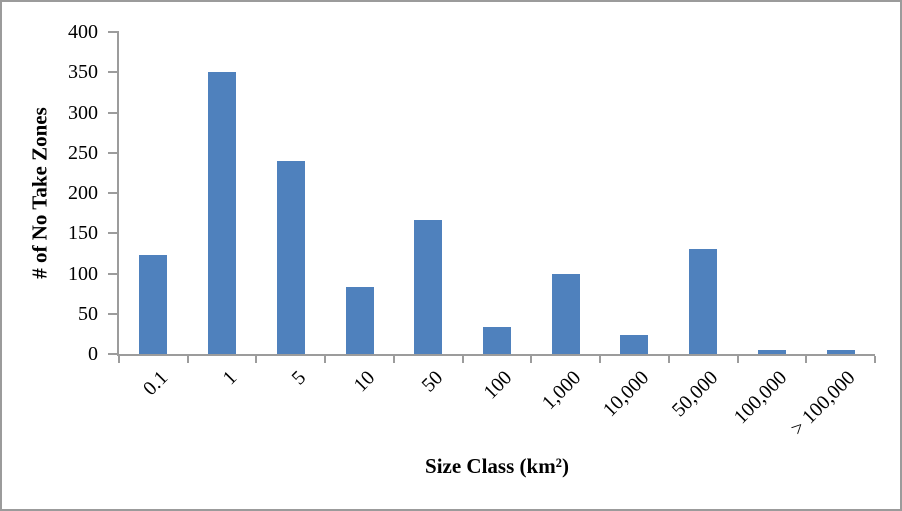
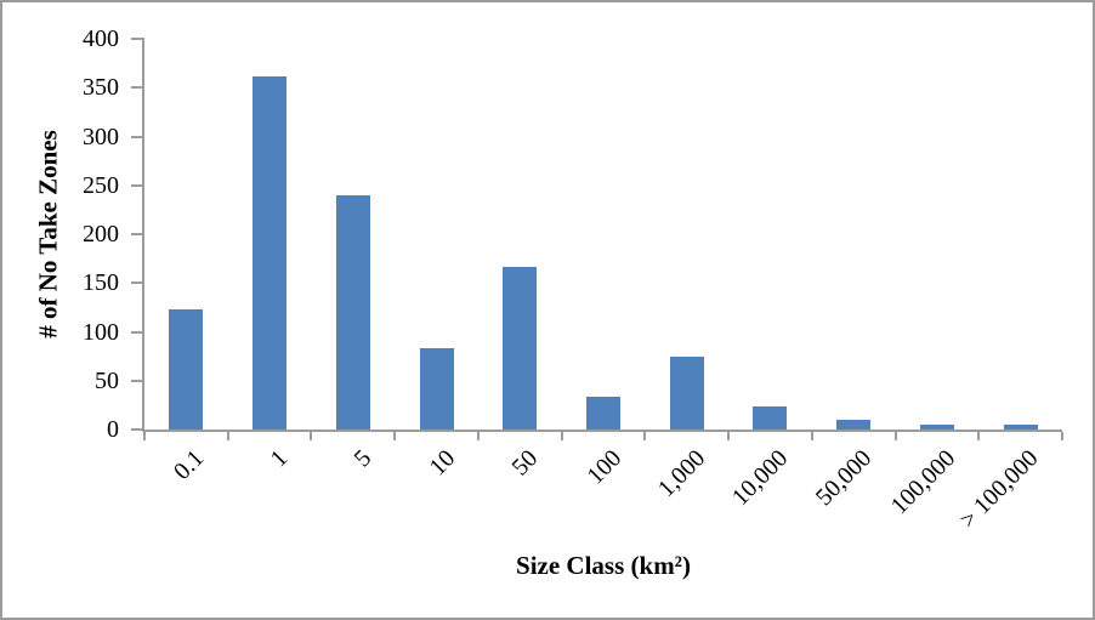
1: 350 -> 360
1,000: 100 -> 70
50,000: 130 -> 10
